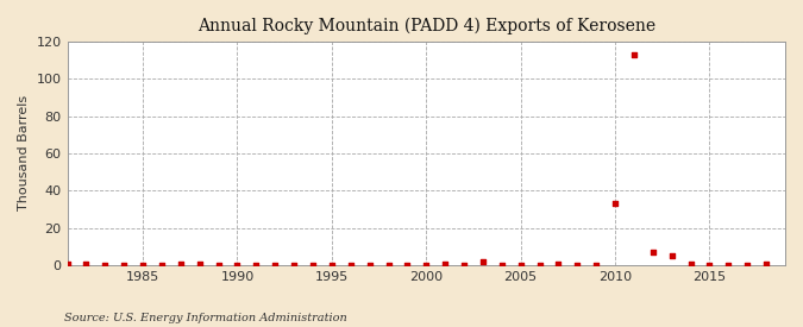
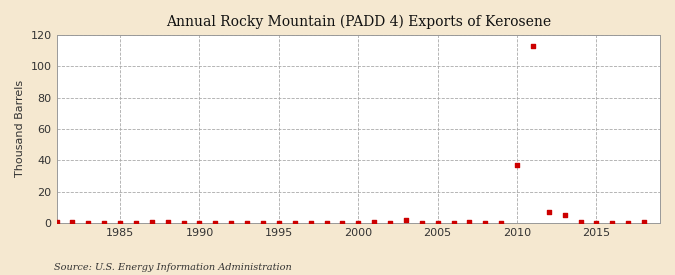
2010: 33 -> 37
